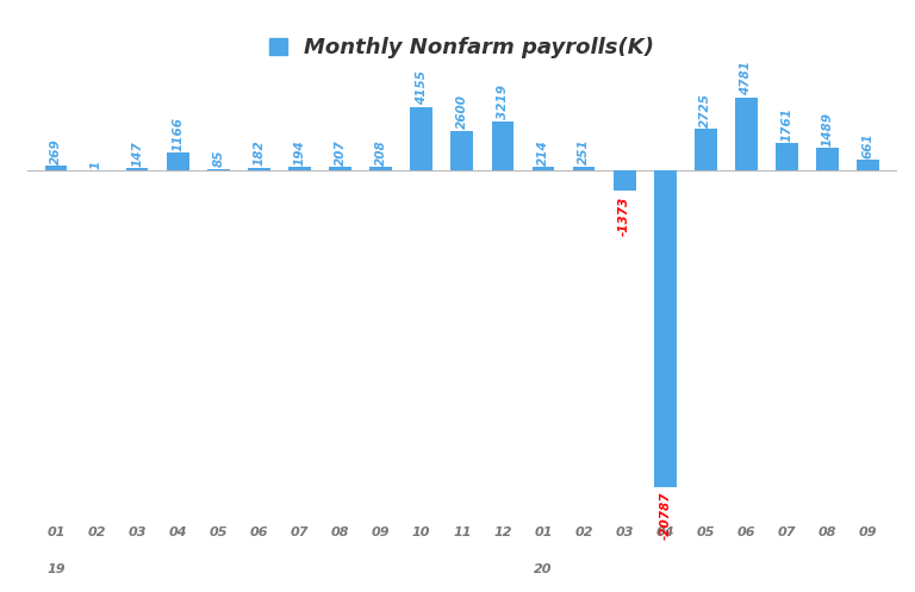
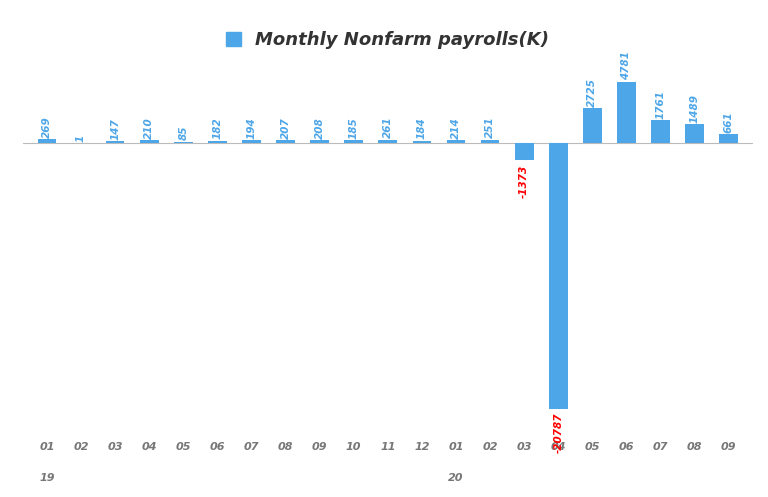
04: 1166 -> 210
10: 4155 -> 185
11: 2600 -> 261
12: 3219 -> 184
